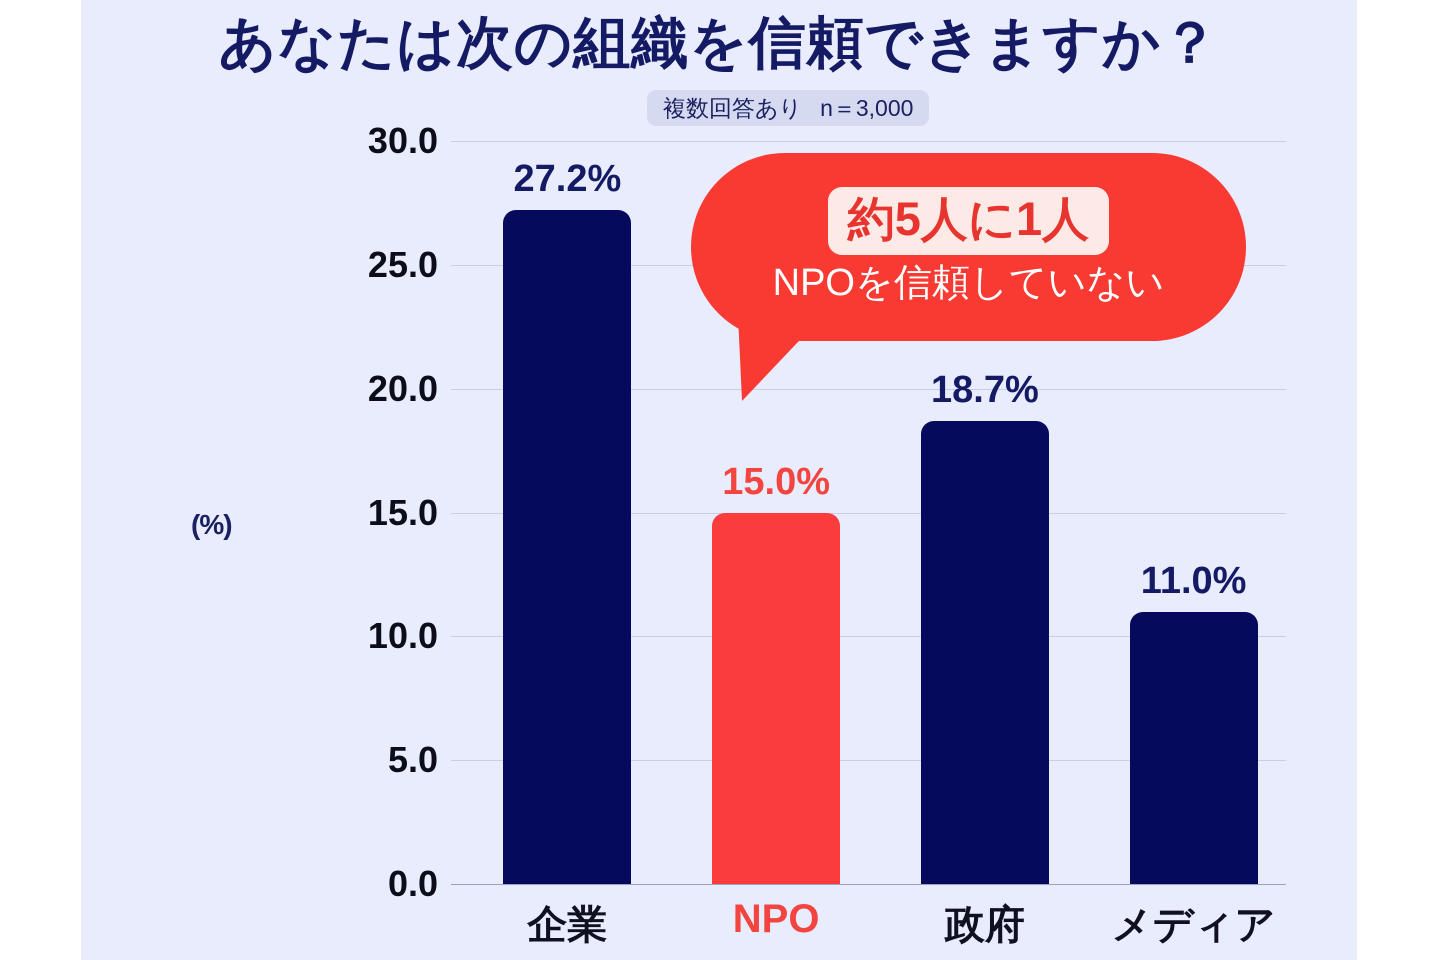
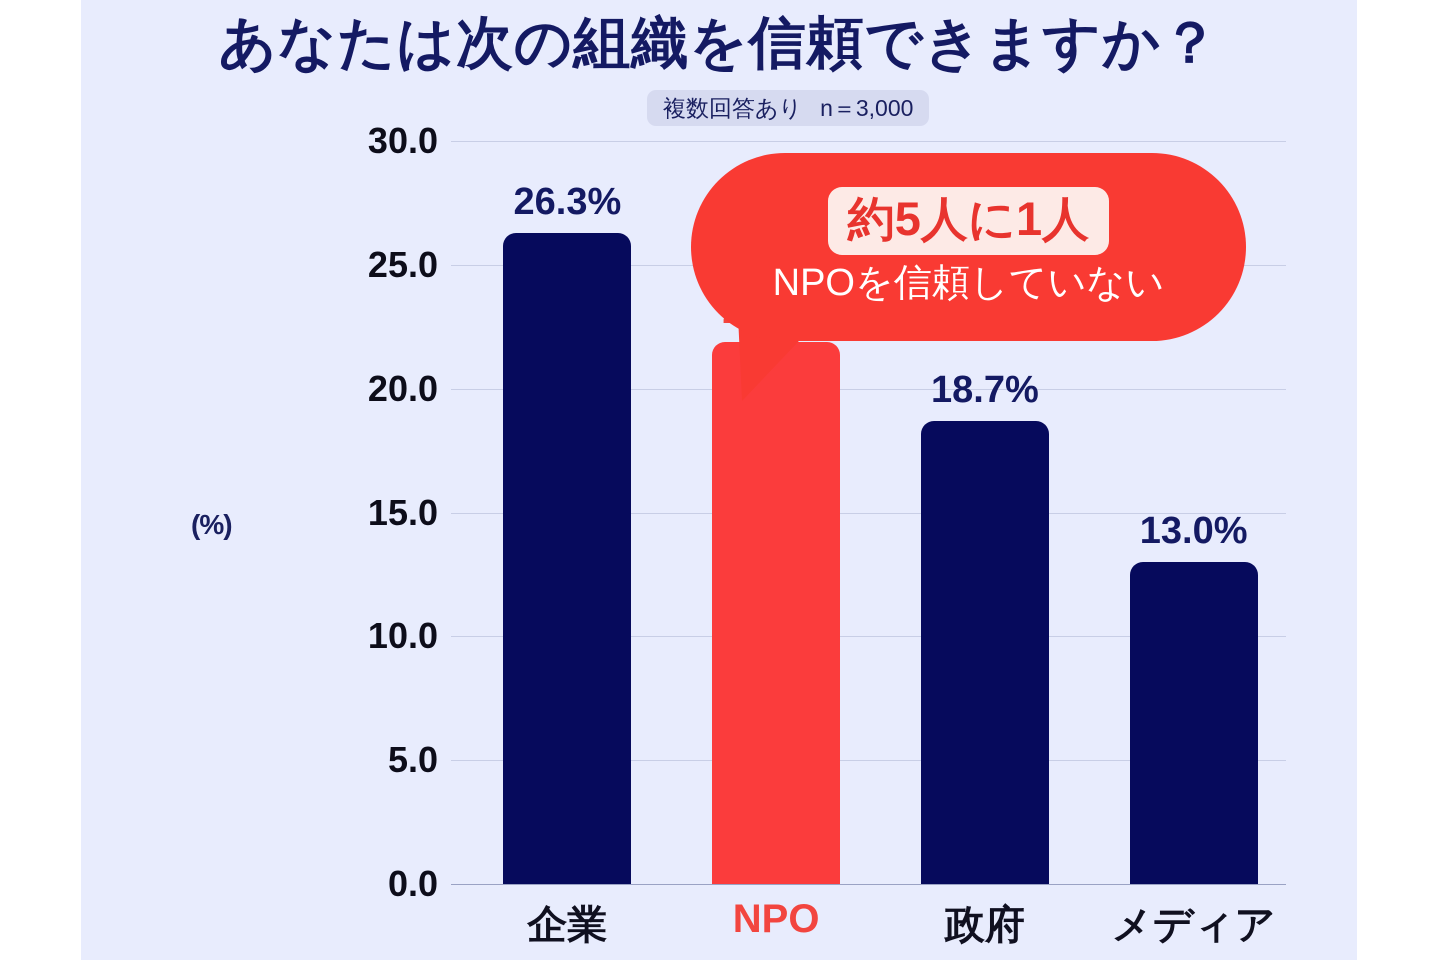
企業: 27.2% -> 26.3%
NPO: 15.0% -> 21.9%
メディア: 11.0% -> 13.0%
